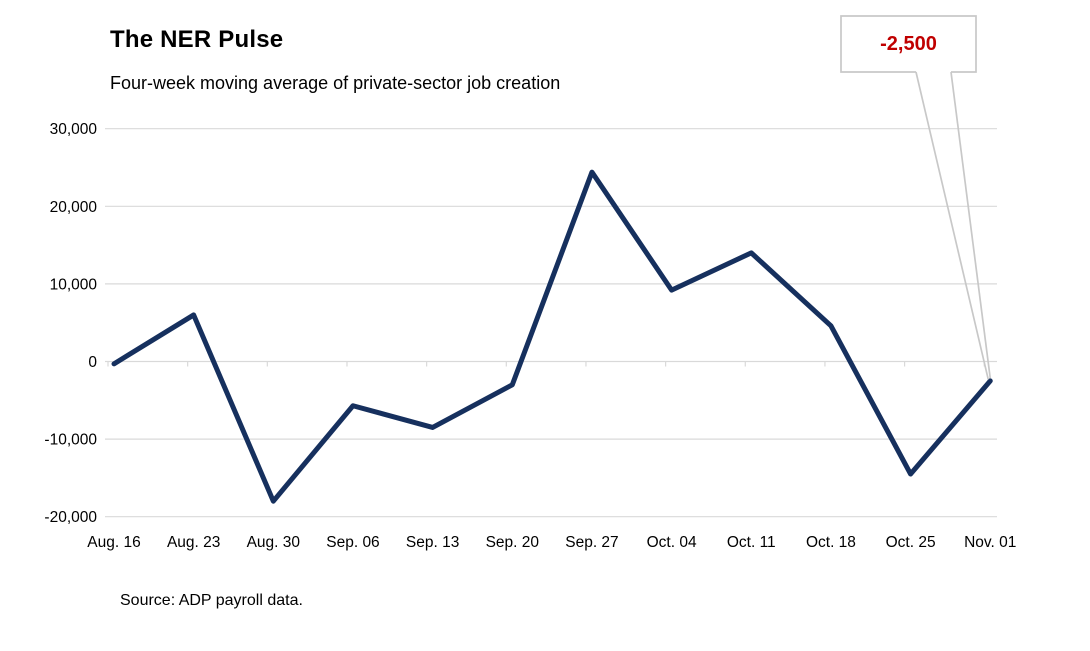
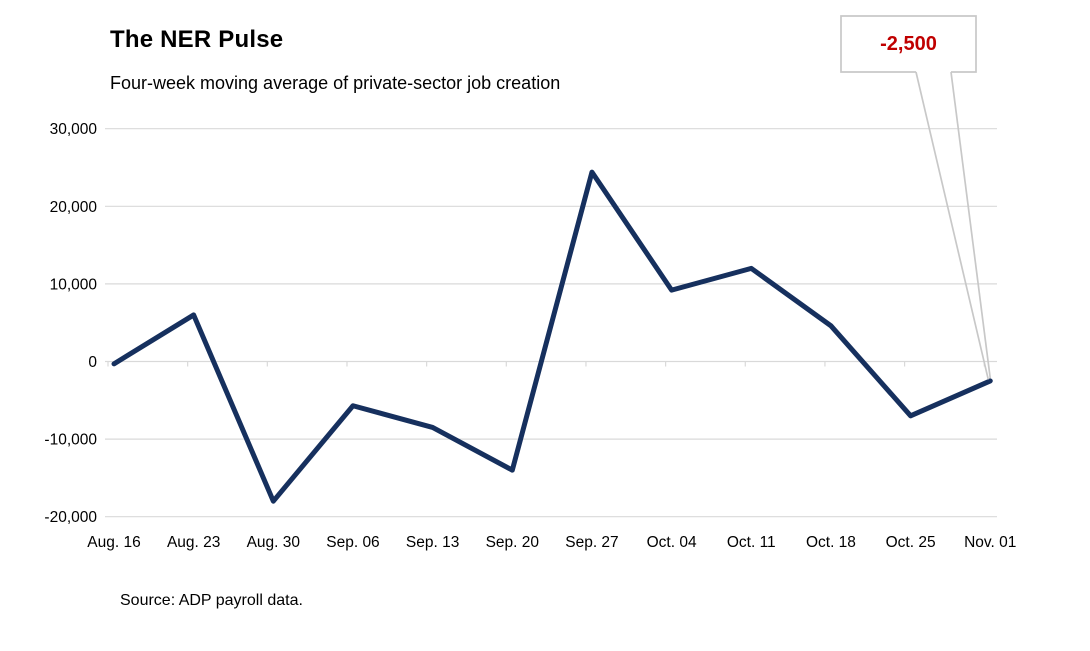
Sep. 20: -3000 -> -14000
Oct. 11: 14000 -> 12000
Oct. 25: -14000 -> -7000
